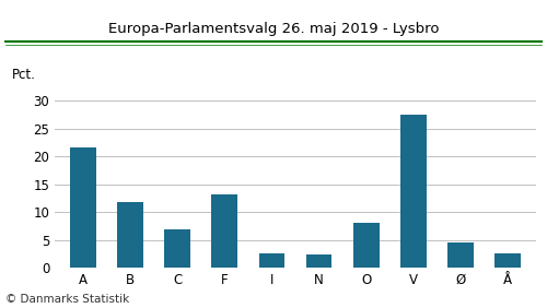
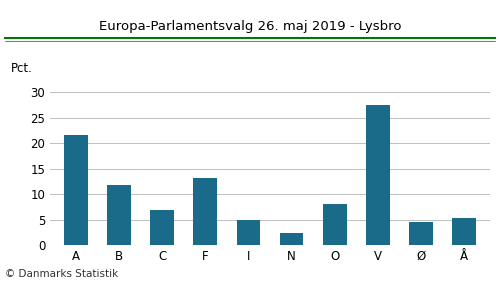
I: 2.7 -> 5.0
Å: 2.7 -> 5.4
